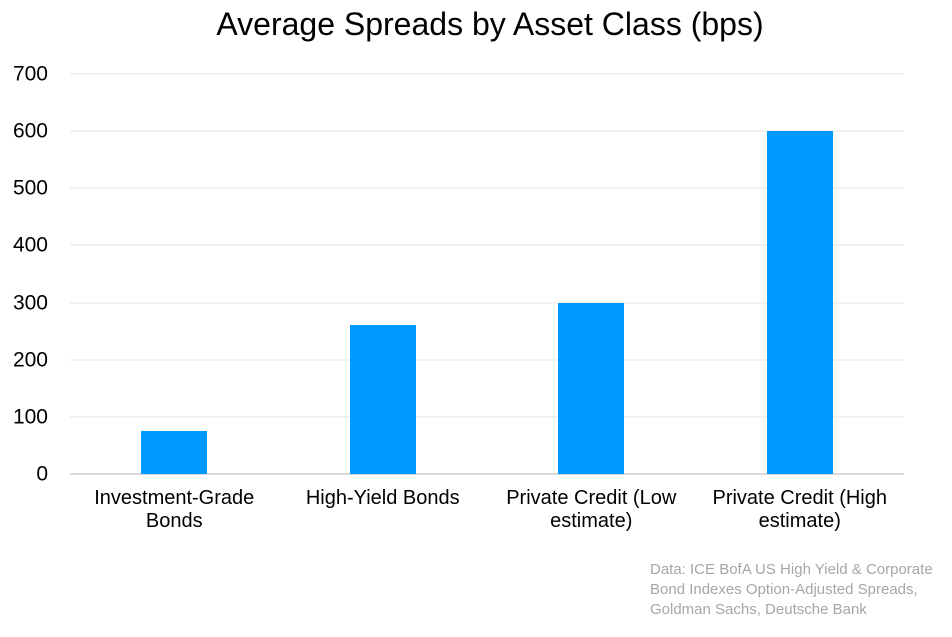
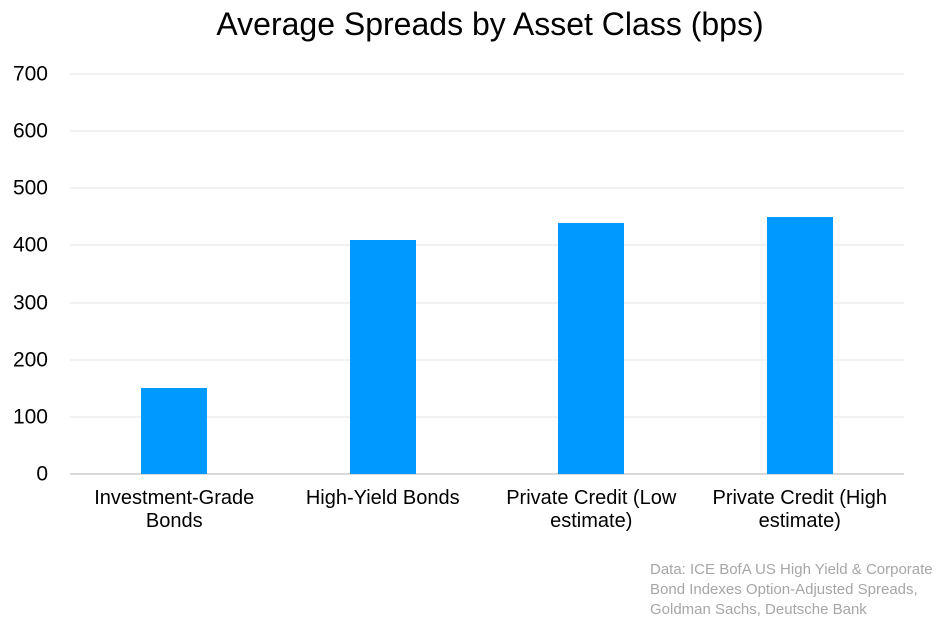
Investment-Grade Bonds: 80 -> 150
High-Yield Bonds: 260 -> 410
Private Credit (Low estimate): 300 -> 440
Private Credit (High estimate): 600 -> 450
